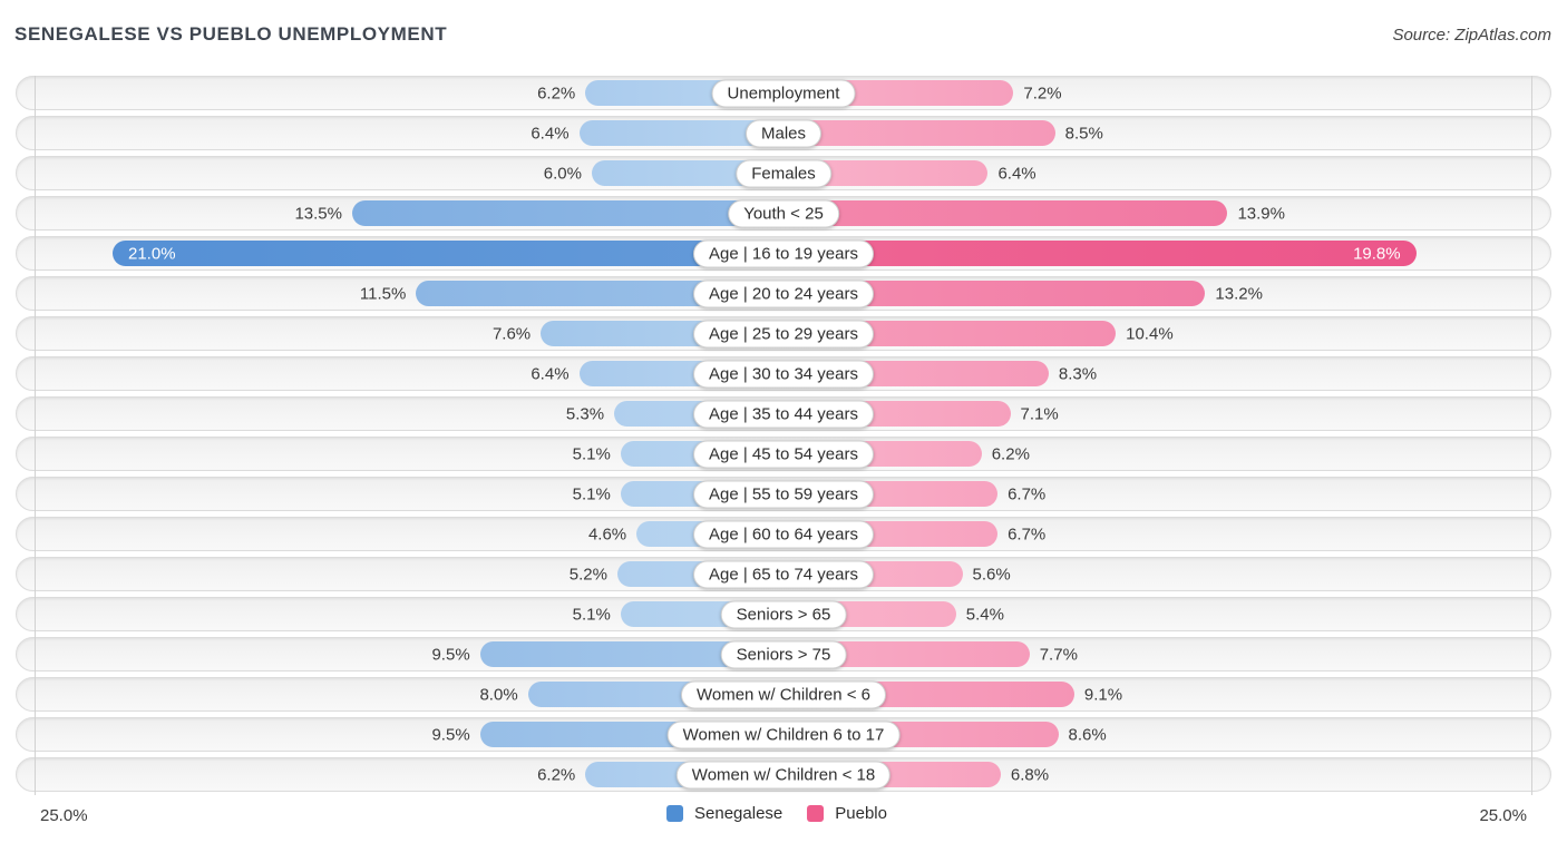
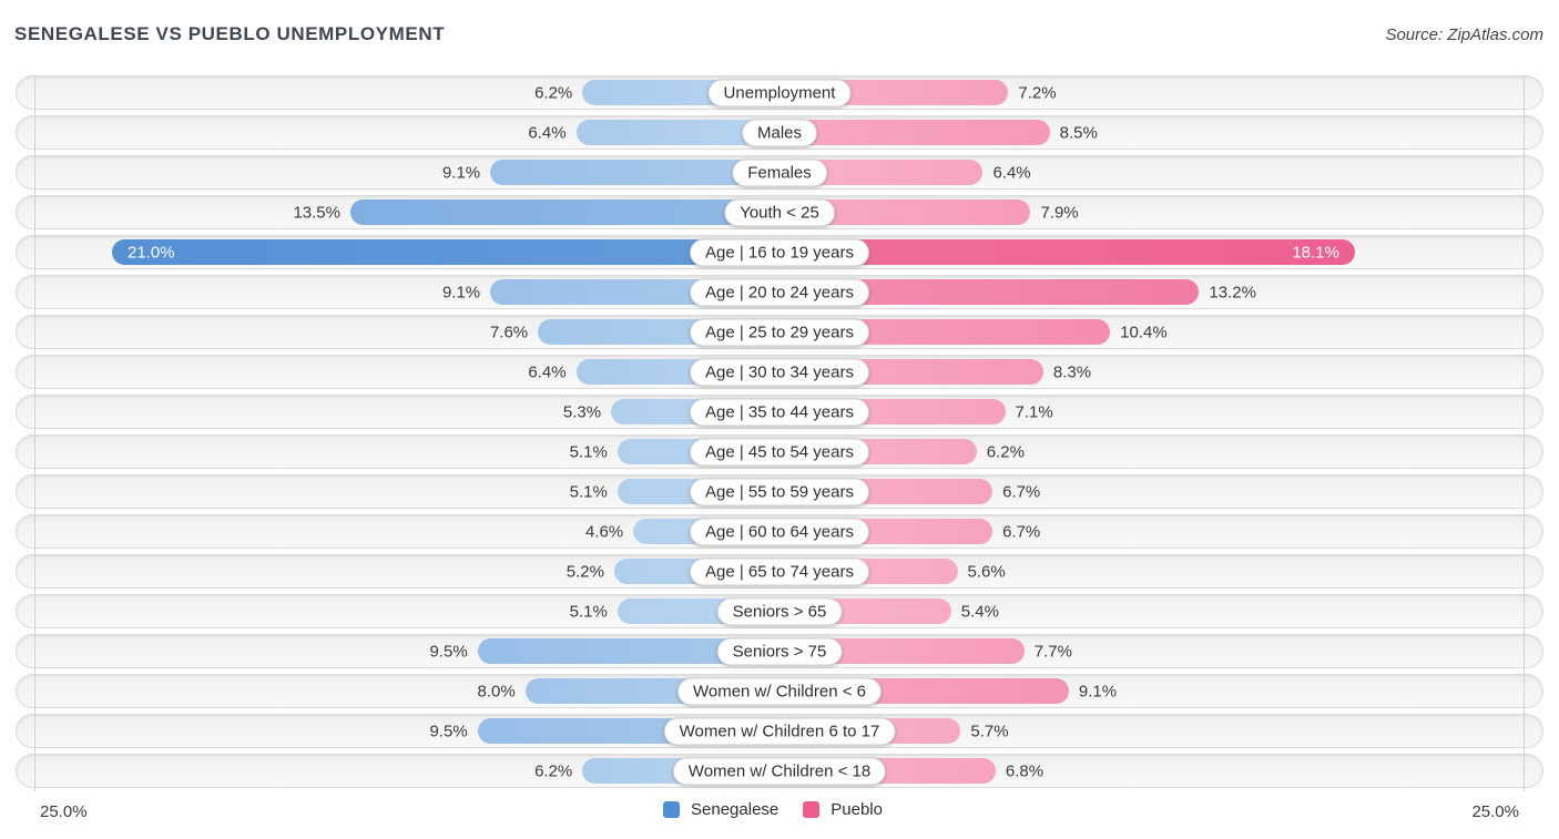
Senegalese/Females: 6.0% -> 9.1%
Pueblo/Youth < 25: 13.9% -> 7.9%
Pueblo/Age | 16 to 19 years: 19.8% -> 18.1%
Senegalese/Age | 20 to 24 years: 11.5% -> 9.1%
Pueblo/Women w/ Children 6 to 17: 8.6% -> 5.7%
